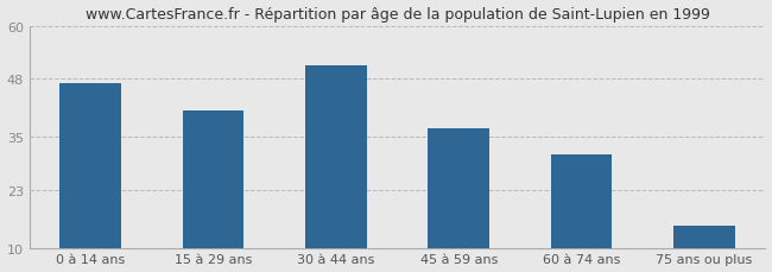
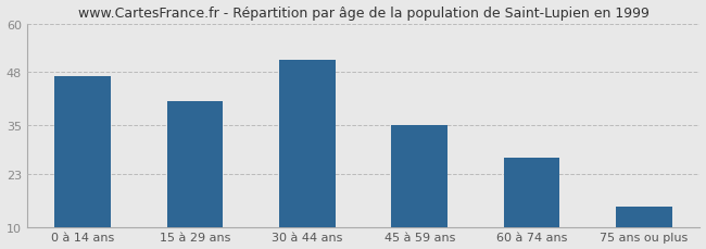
45 à 59 ans: 37 -> 35
60 à 74 ans: 31 -> 27
